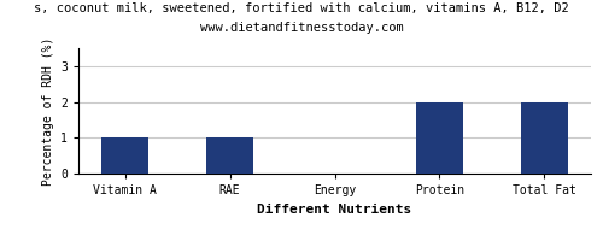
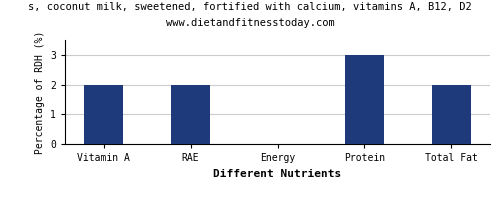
Vitamin A: 1 -> 2
RAE: 1 -> 2
Protein: 2 -> 3
